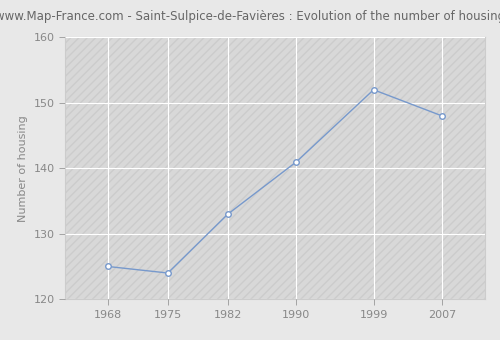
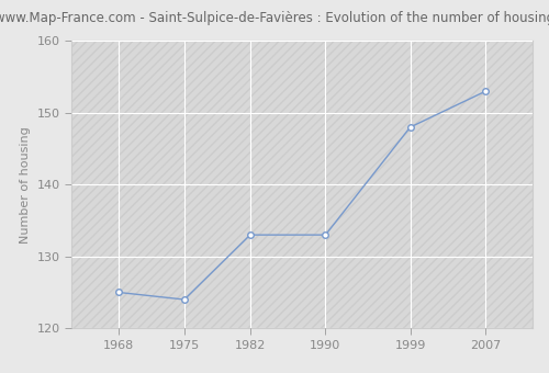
1990: 141 -> 133
1999: 152 -> 148
2007: 148 -> 153
